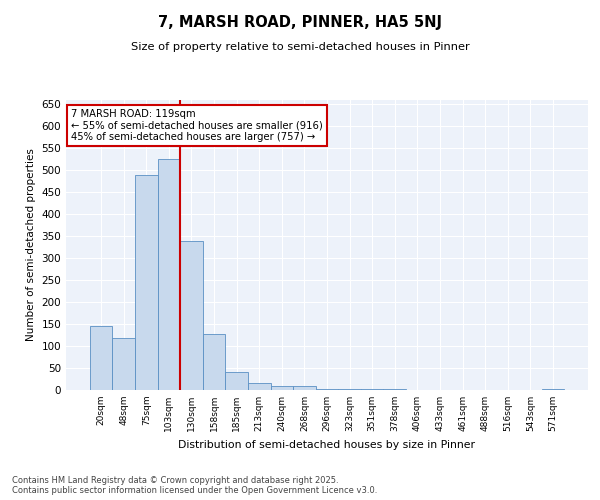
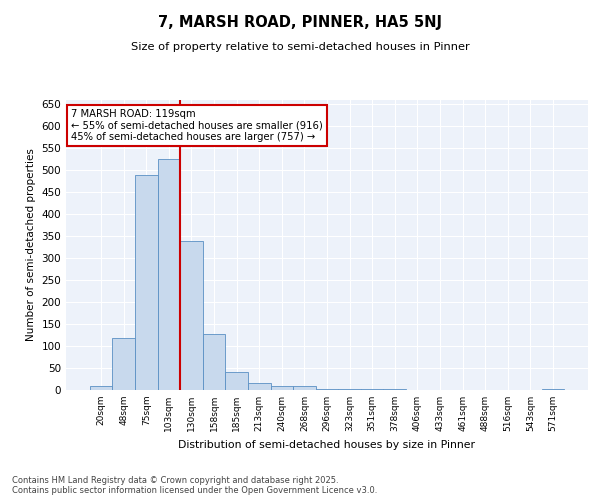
20sqm: 145 -> 10
